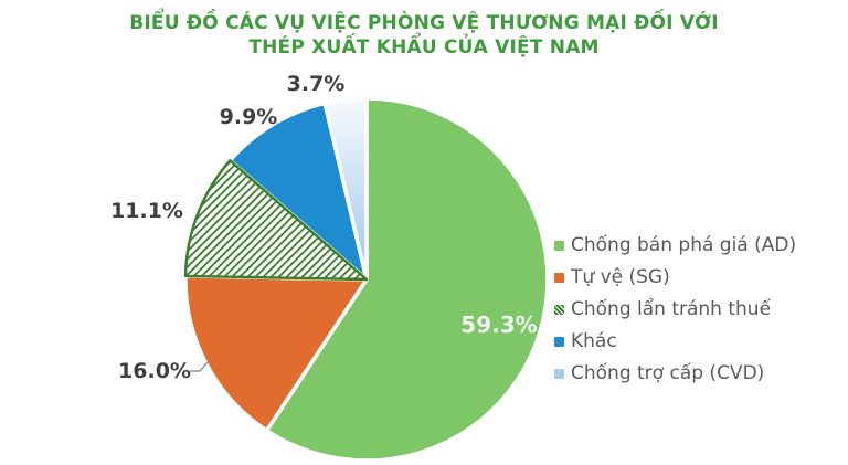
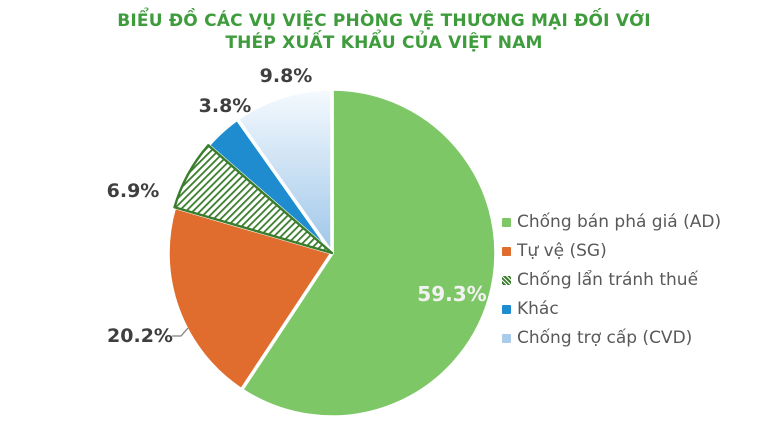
Tự vệ (SG): 16.0% -> 20.2%
Chống lẩn tránh thuế: 11.1% -> 6.9%
Khác: 9.9% -> 3.8%
Chống trợ cấp (CVD): 3.7% -> 9.8%
